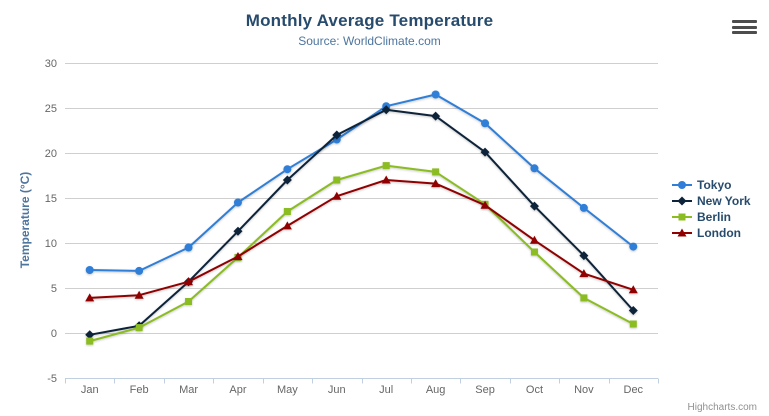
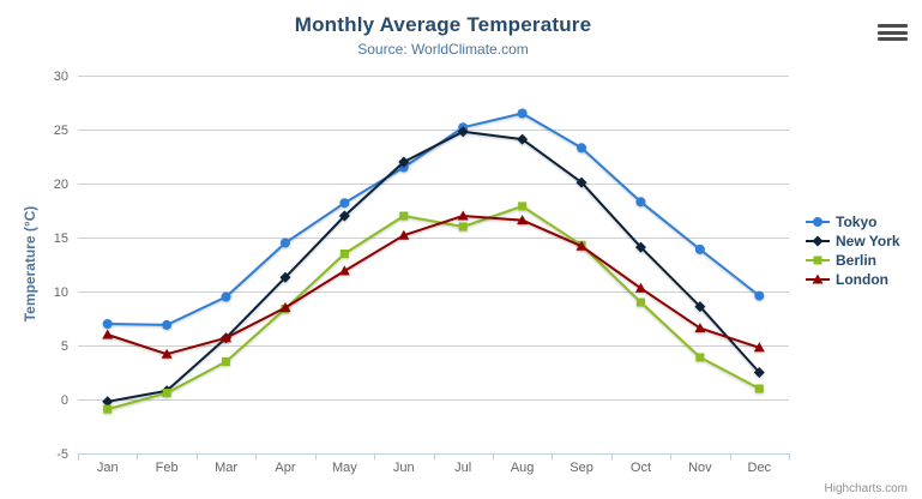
London/Jan: 4 -> 6
Berlin/Jul: 19 -> 16
